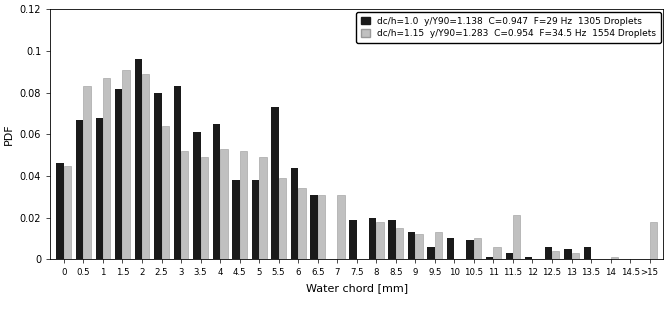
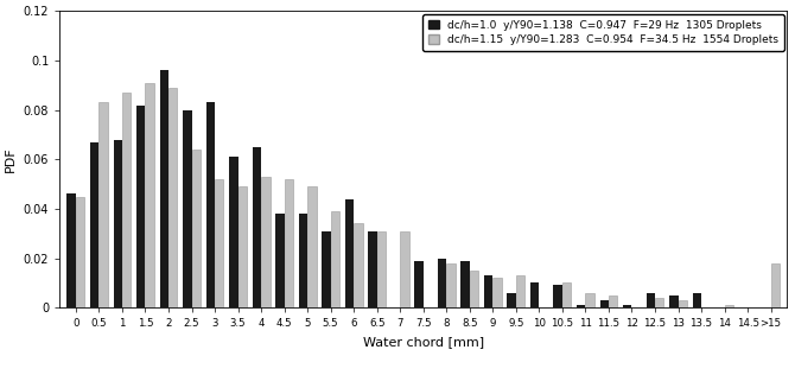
dc/h=1.0 y/Y90=1.138 C=0.947 F=29 Hz 1305 Droplets/5.5: 0.073 -> 0.031
dc/h=1.15 y/Y90=1.283 C=0.954 F=34.5 Hz 1554 Droplets/11.5: 0.021 -> 0.005
